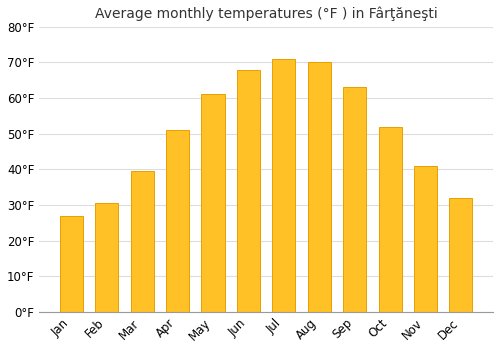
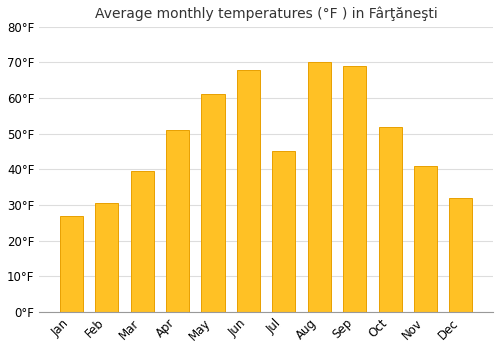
Jul: 71.0°F -> 45.0°F
Sep: 63.0°F -> 69.0°F
